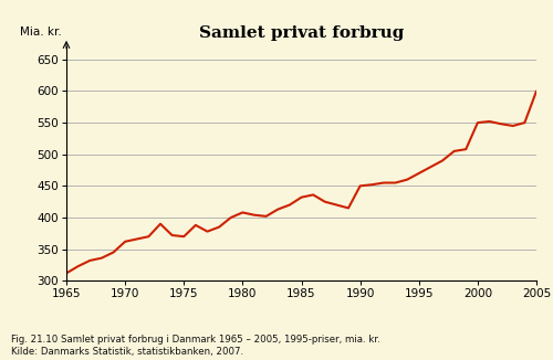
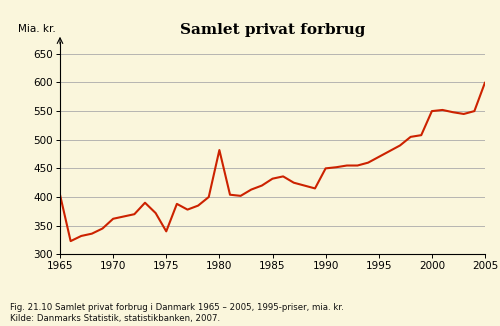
1965: 312 -> 404
1975: 370 -> 340
1980: 408 -> 482
